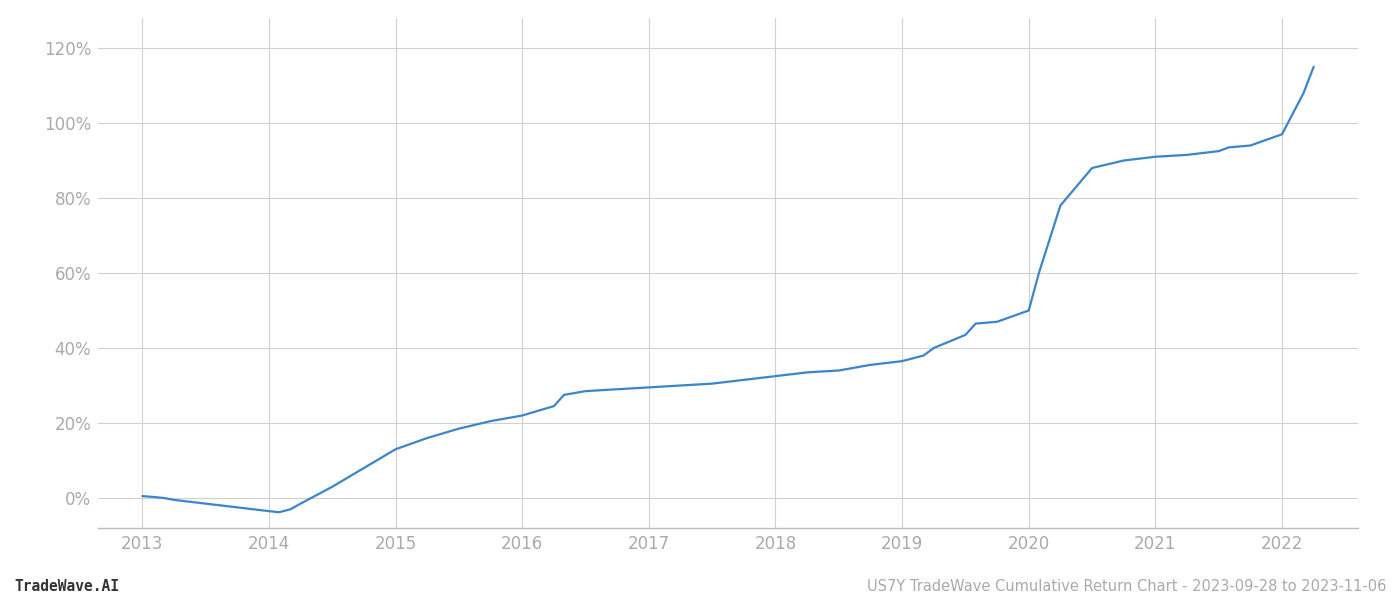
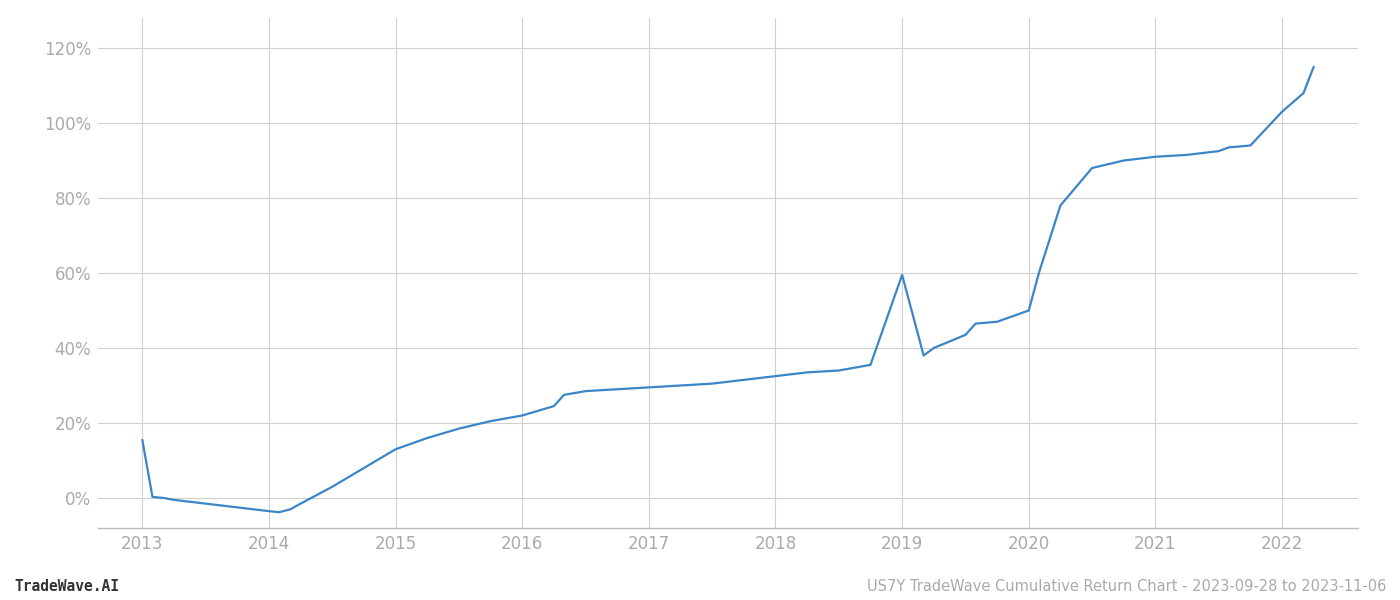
2013: 0.5% -> 15.5%
2019: 36.5% -> 59.5%
2022: 97.0% -> 103.0%
